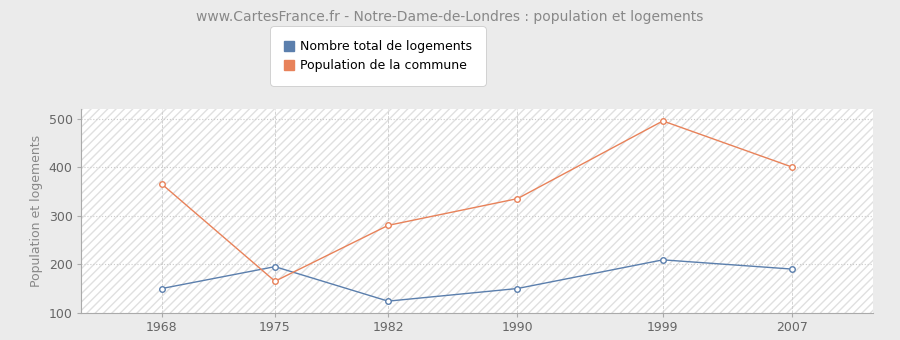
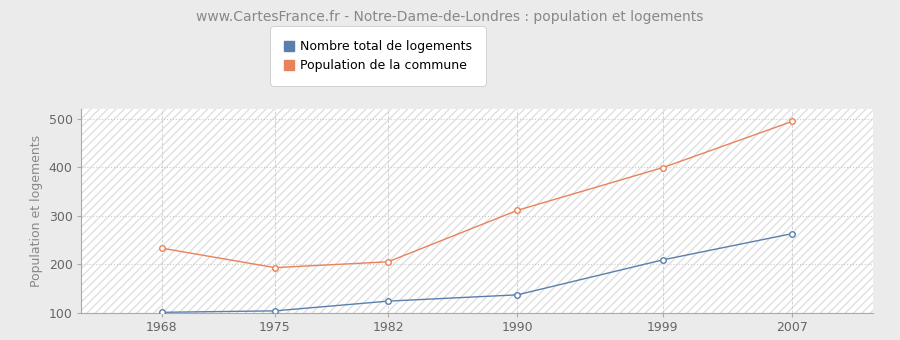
Nombre total de logements/1968: 150 -> 101
Population de la commune/1968: 365 -> 233
Nombre total de logements/1975: 195 -> 104
Population de la commune/1975: 165 -> 193
Population de la commune/1982: 280 -> 205
Nombre total de logements/1990: 150 -> 137
Population de la commune/1990: 335 -> 311
Population de la commune/1999: 495 -> 399
Nombre total de logements/2007: 190 -> 263
Population de la commune/2007: 400 -> 494
